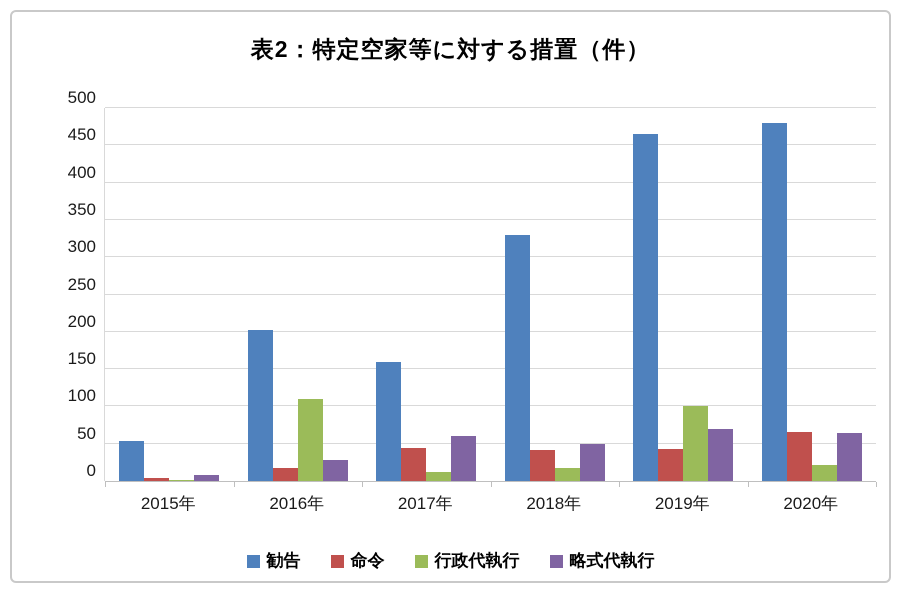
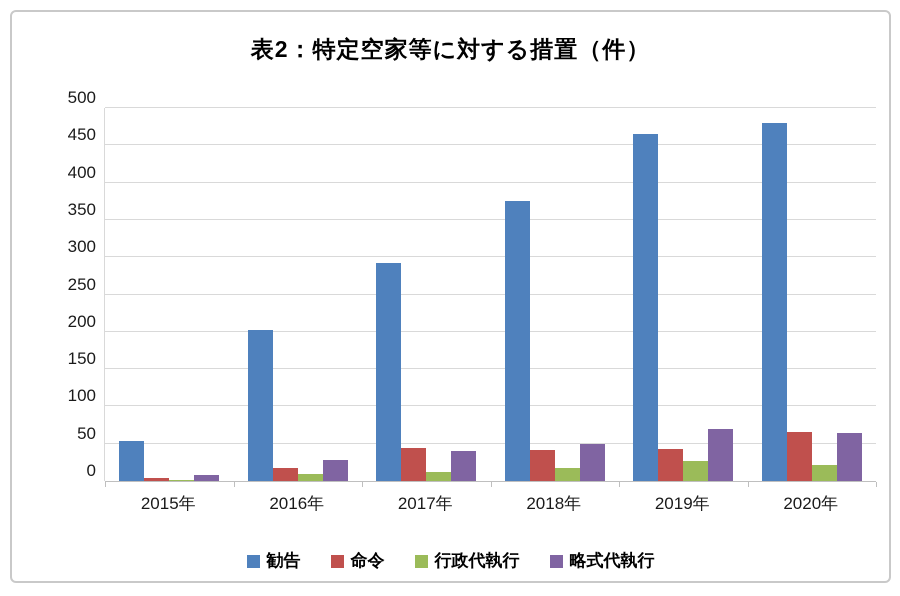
行政代執行/2016年: 110 -> 10
勧告/2017年: 160 -> 290
略式代執行/2017年: 60 -> 40
勧告/2018年: 330 -> 380
行政代執行/2019年: 100 -> 30
